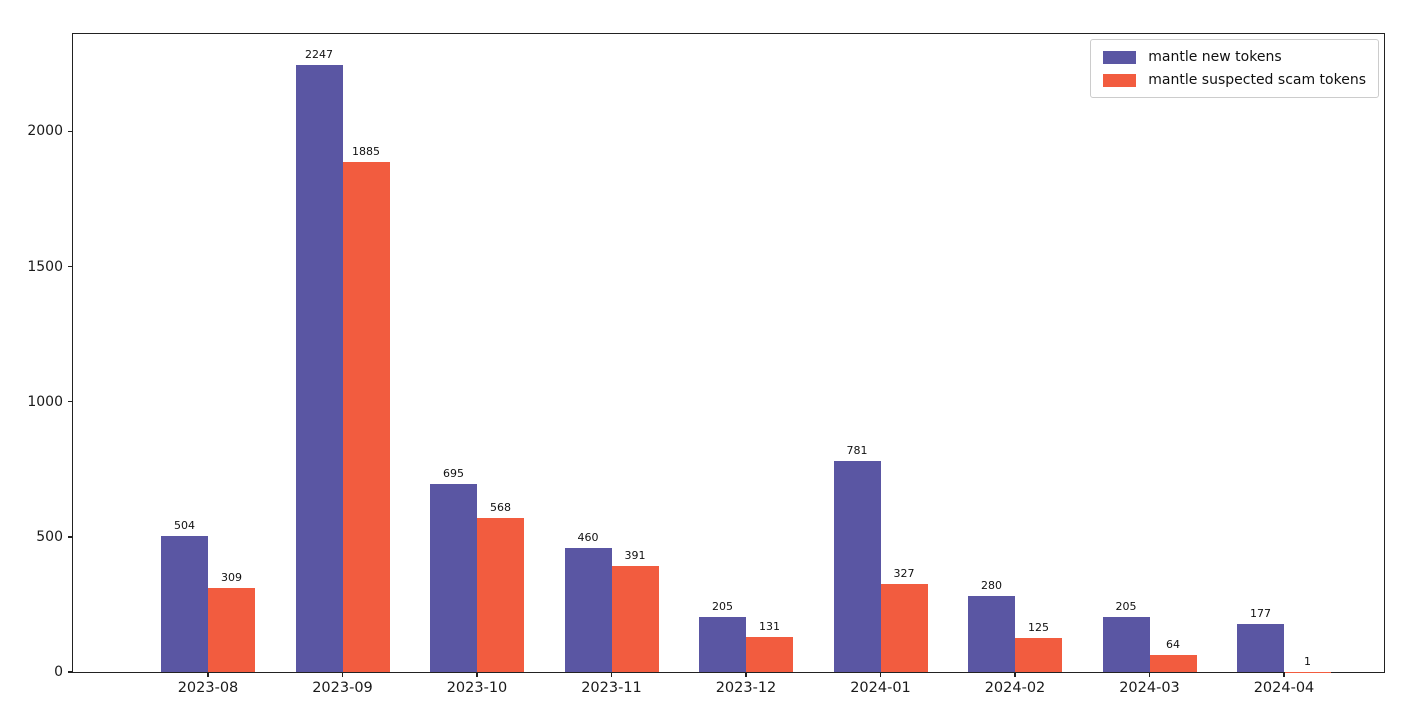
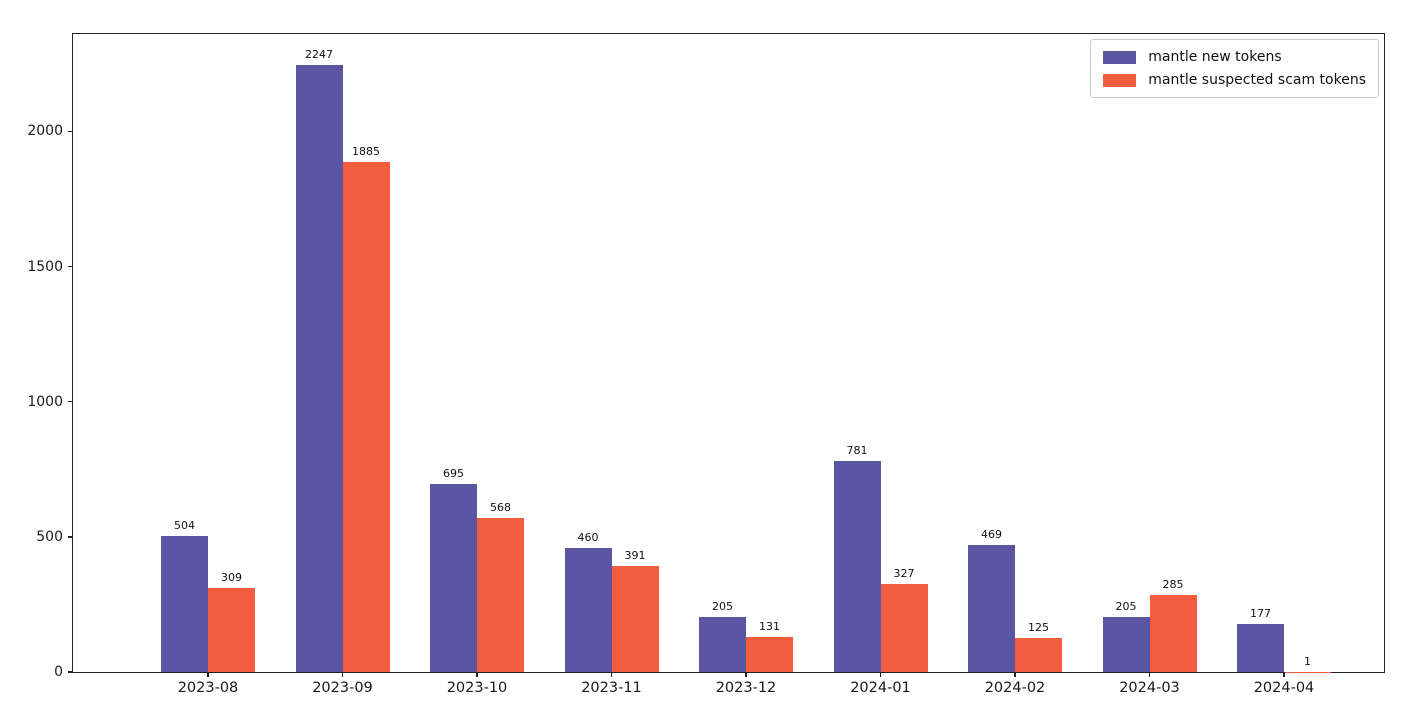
mantle new tokens/2024-02: 280 -> 469
mantle suspected scam tokens/2024-03: 64 -> 285
